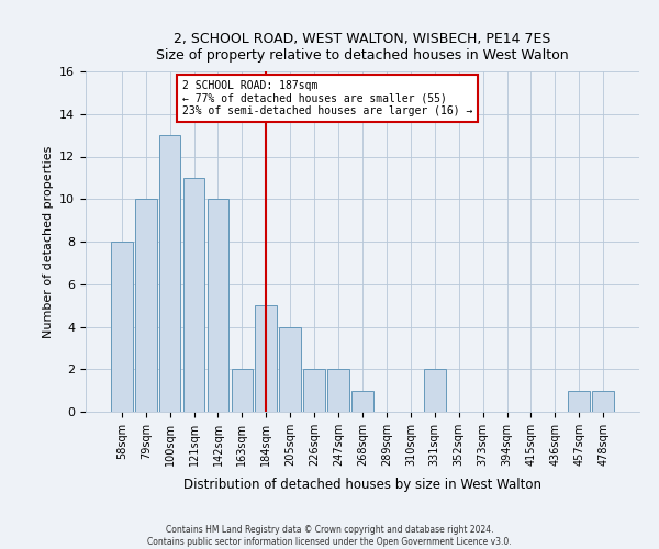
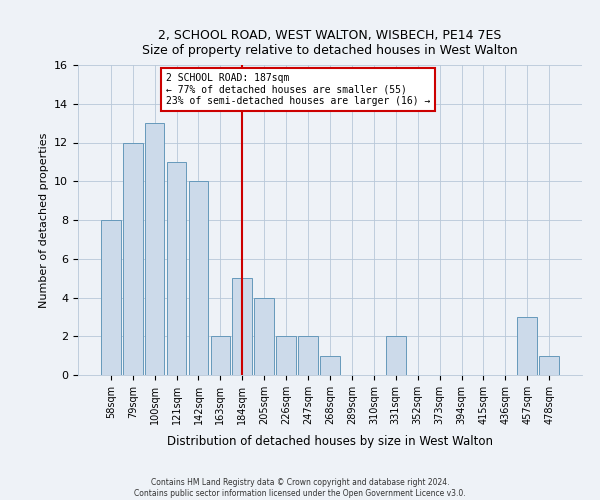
79sqm: 10 -> 12
457sqm: 1 -> 3
